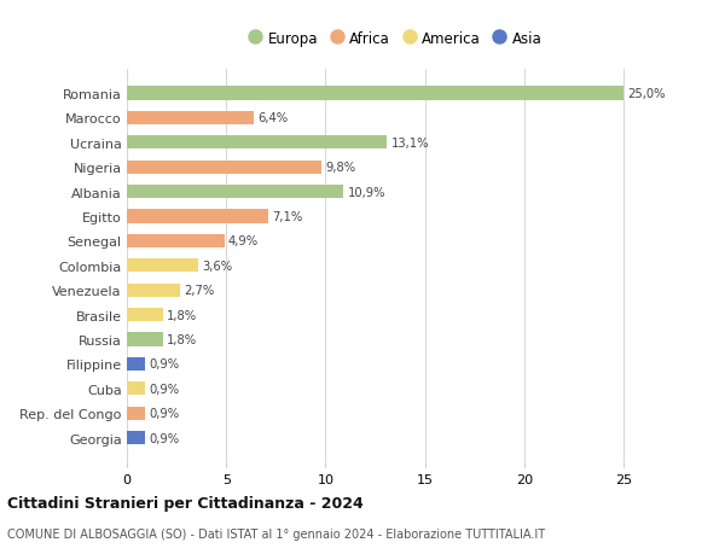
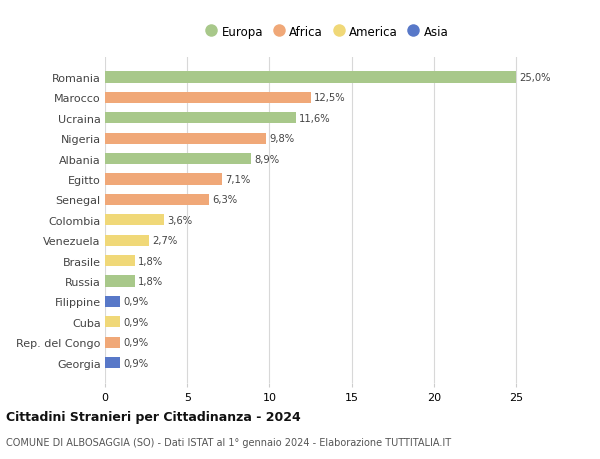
Marocco: 6,4% -> 12,5%
Ucraina: 13,1% -> 11,6%
Albania: 10,9% -> 8,9%
Senegal: 4,9% -> 6,3%
